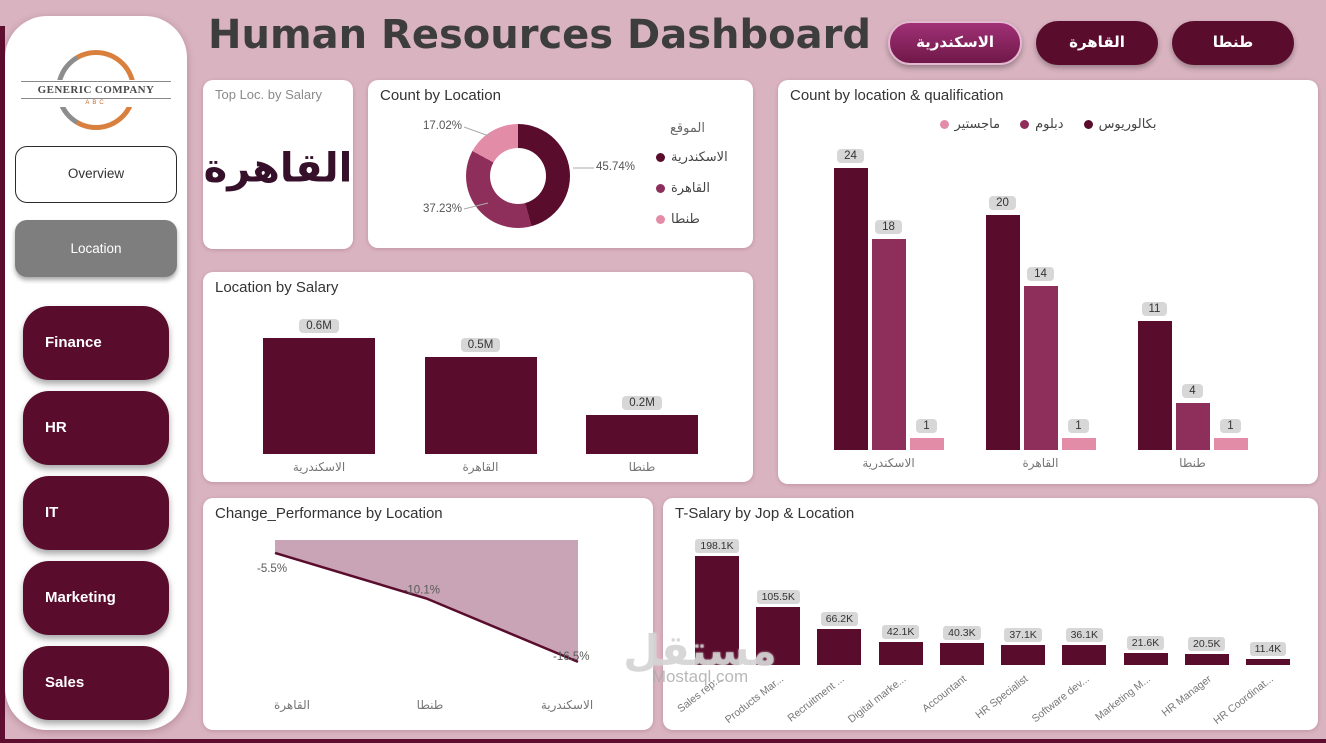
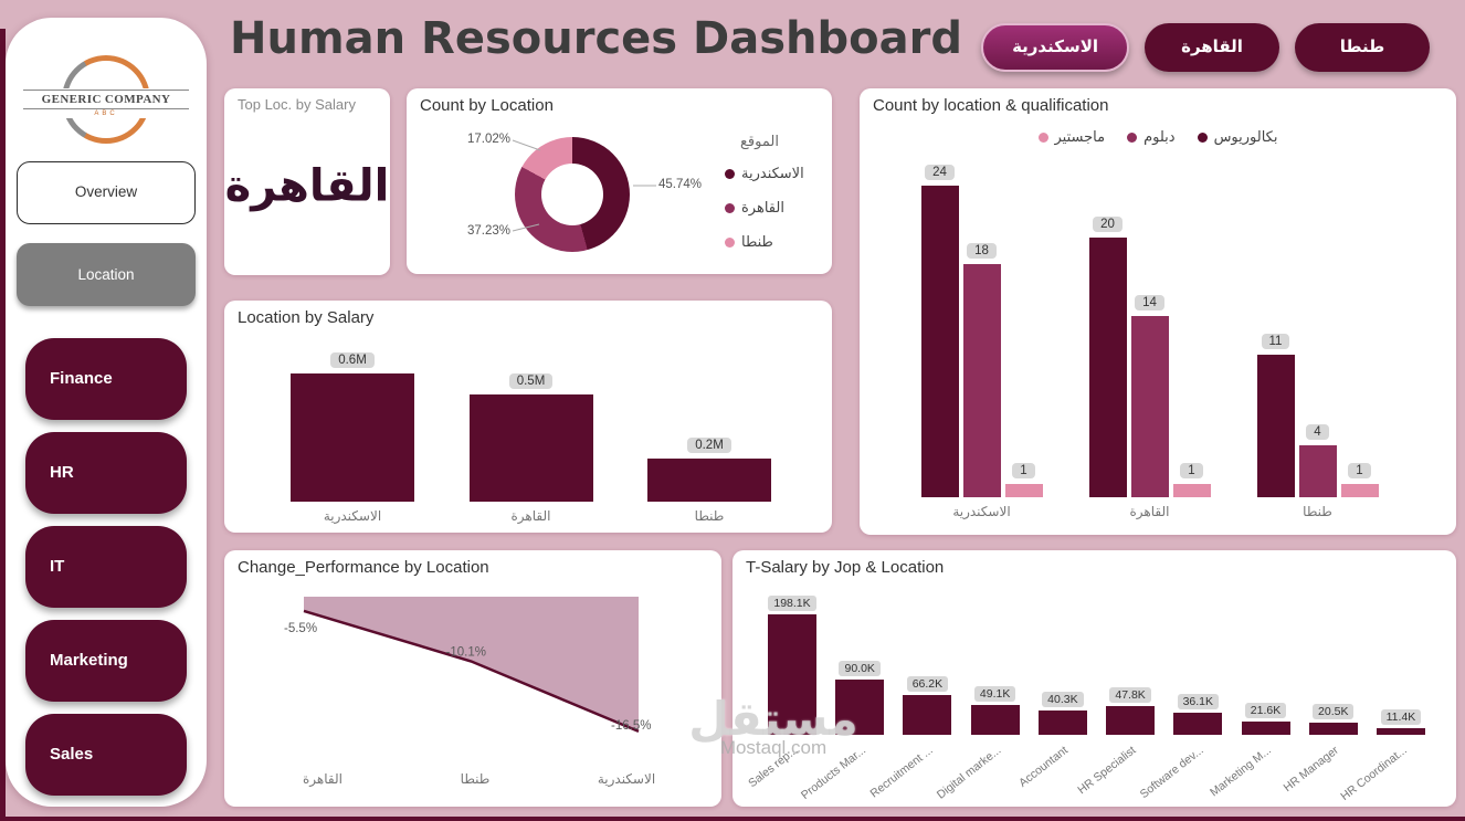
T-Salary by Jop & Location/Products Mar...: 105.5K -> 90.0K
T-Salary by Jop & Location/Digital marke...: 42.1K -> 49.1K
T-Salary by Jop & Location/HR Specialist: 37.1K -> 47.8K
